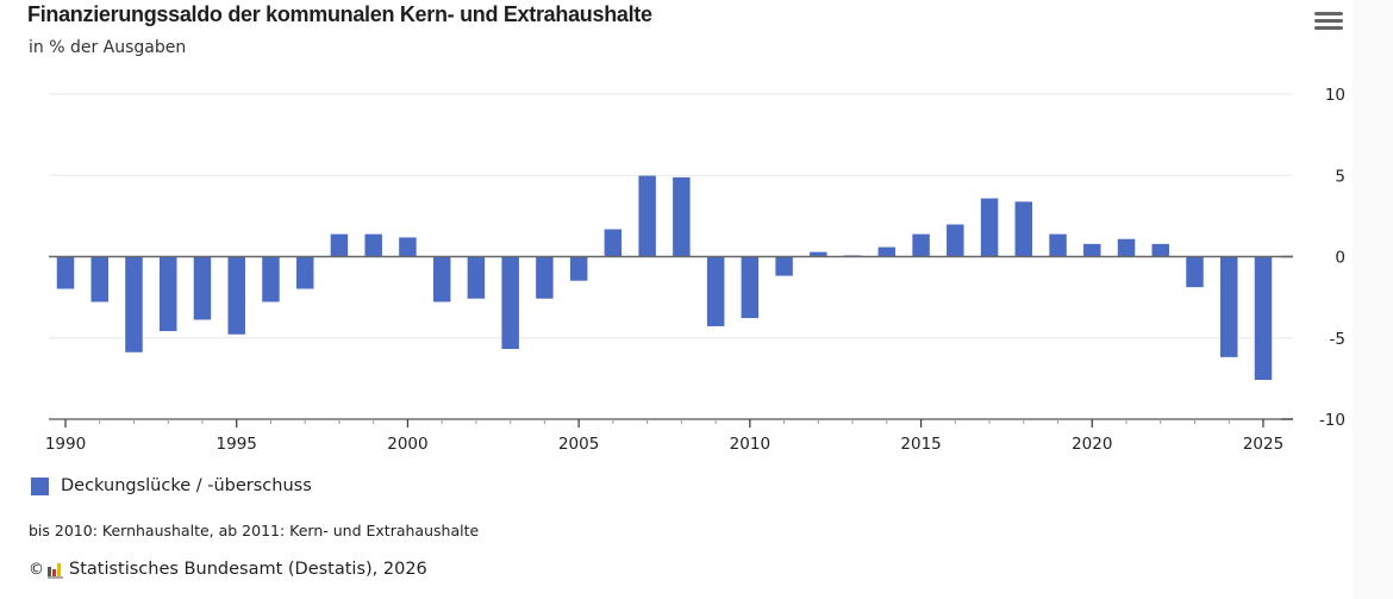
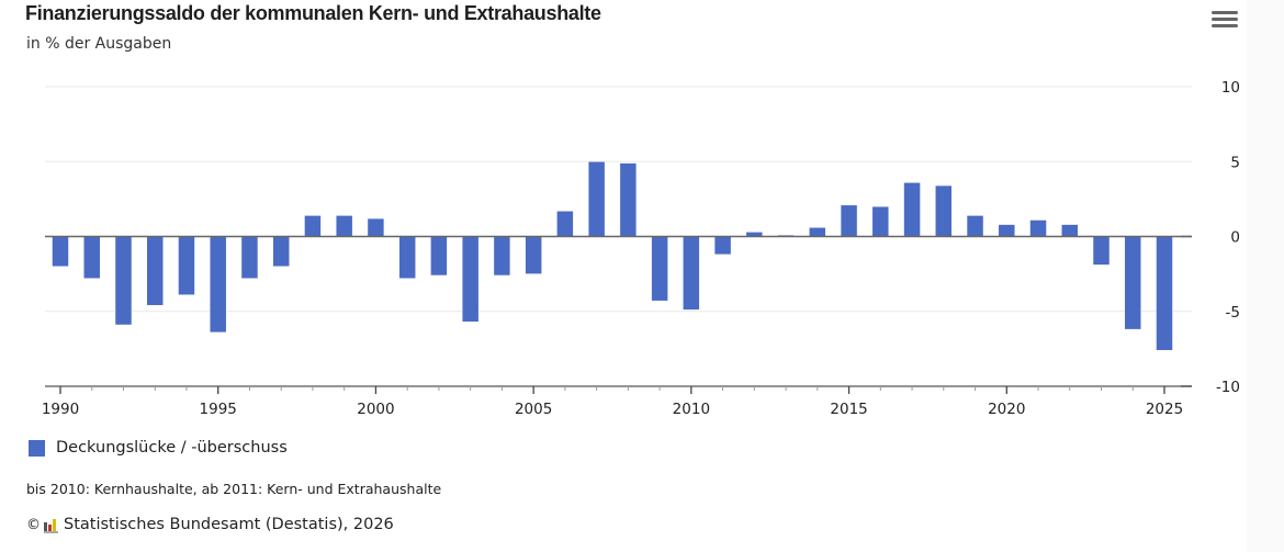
1995: -4.8 -> -6.4
2005: -1.5 -> -2.5
2010: -3.8 -> -4.9
2015: 1.4 -> 2.1
